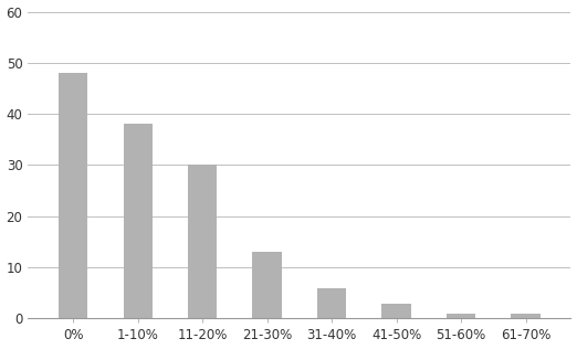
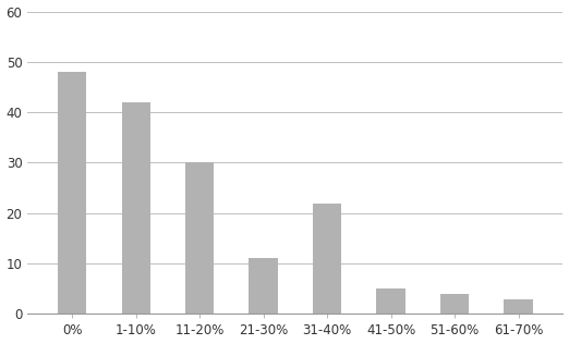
1-10%: 38 -> 42
21-30%: 13 -> 11
31-40%: 6 -> 22
41-50%: 3 -> 5
51-60%: 1 -> 4
61-70%: 1 -> 3
